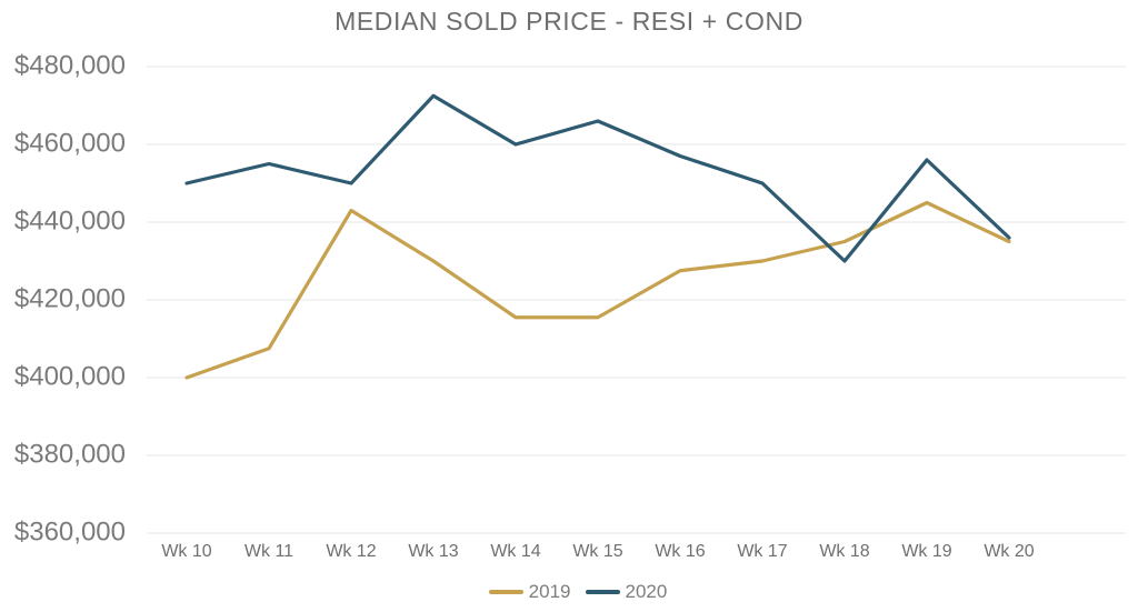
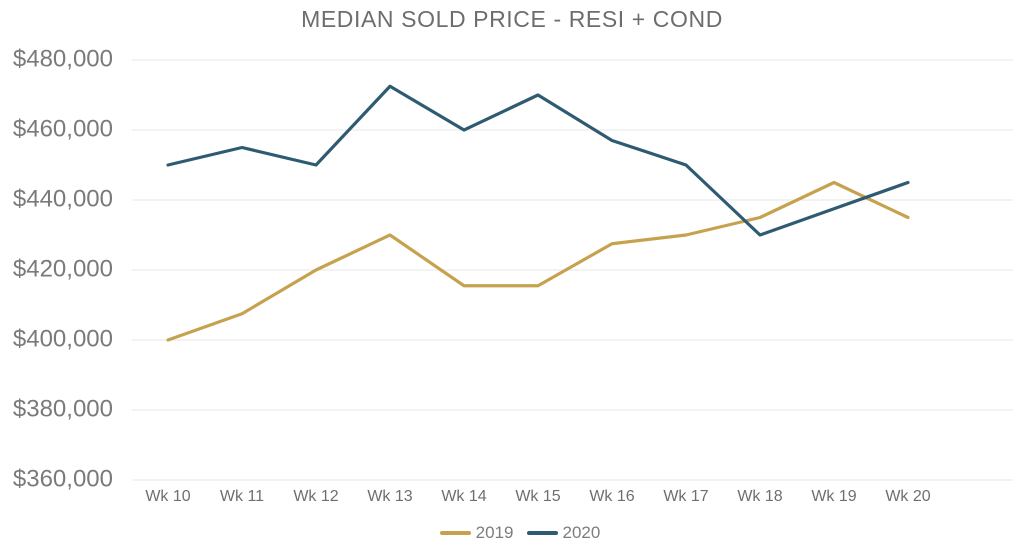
2019/Wk 12: $443000 -> $420000
2020/Wk 15: $466000 -> $470000
2020/Wk 19: $456000 -> $438000
2020/Wk 20: $436000 -> $445000
